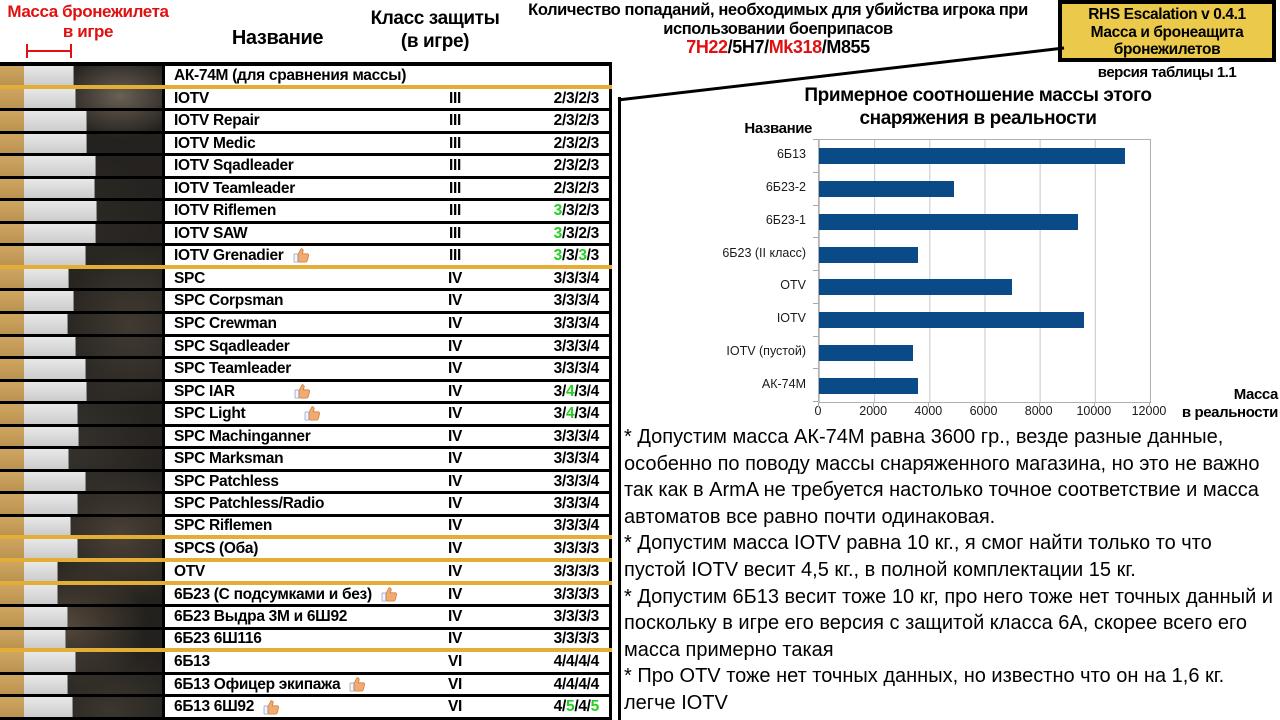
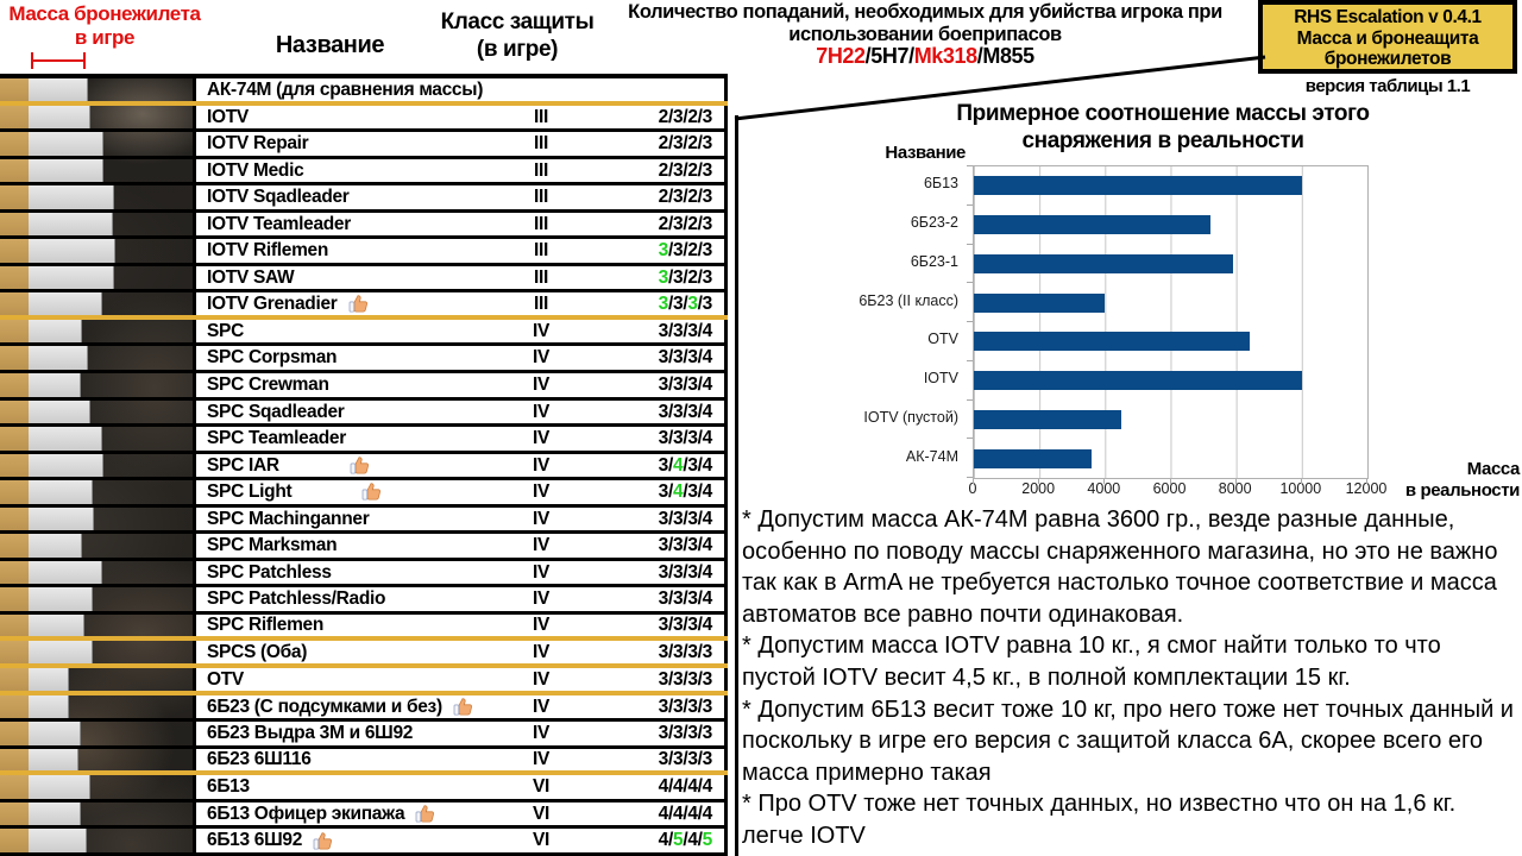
6Б13: 11100 -> 10000
6Б23-2: 4900 -> 7200
6Б23-1: 9400 -> 7900
6Б23 (II класс): 3600 -> 4000
OTV: 7000 -> 8400
IOTV: 9600 -> 10000
IOTV (пустой): 3400 -> 4500
